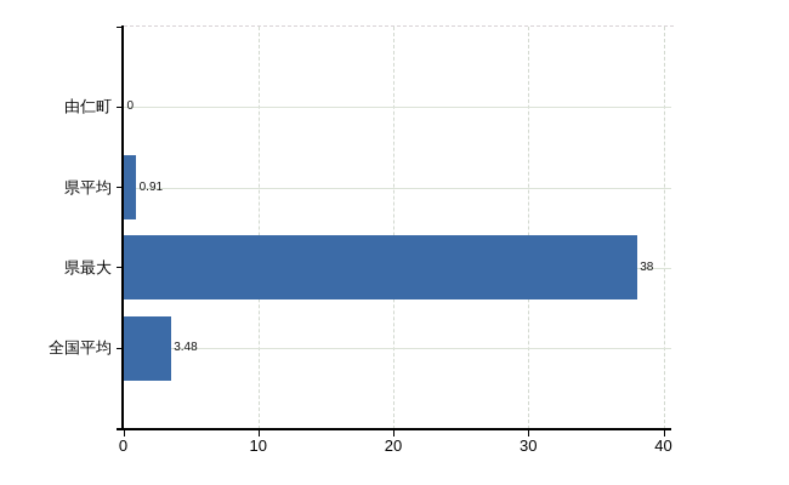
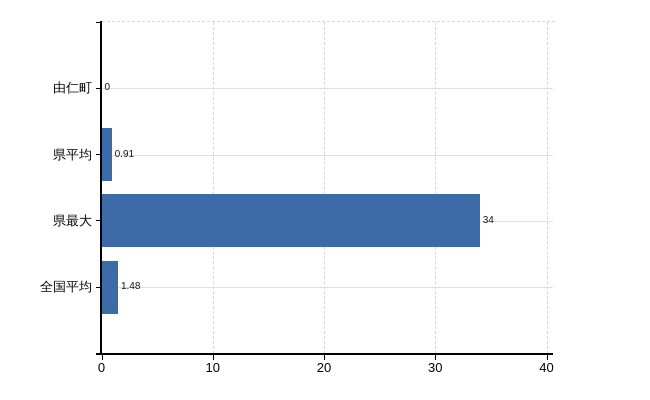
県最大: 38 -> 34
全国平均: 3.48 -> 1.48
